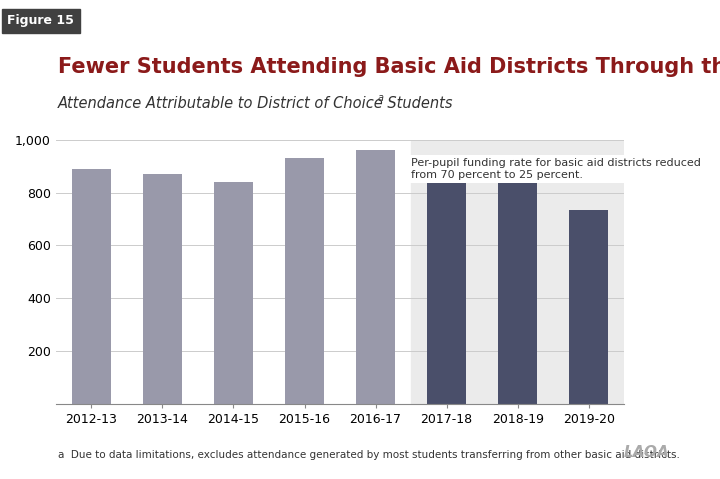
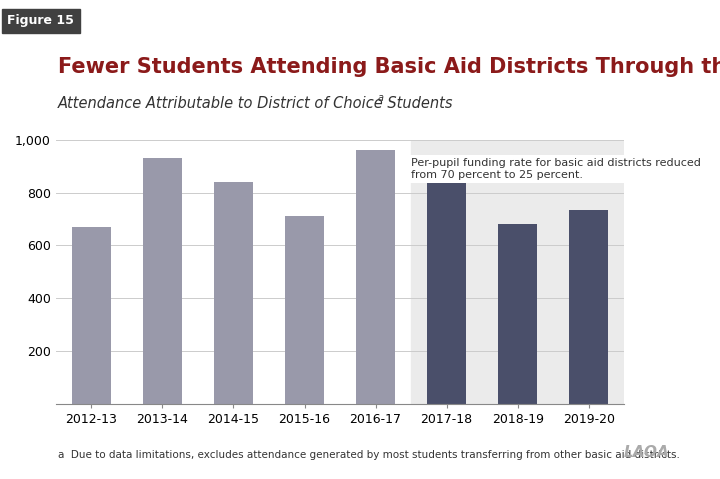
2012-13: 890 -> 670
2013-14: 870 -> 930
2015-16: 930 -> 710
2018-19: 840 -> 680
